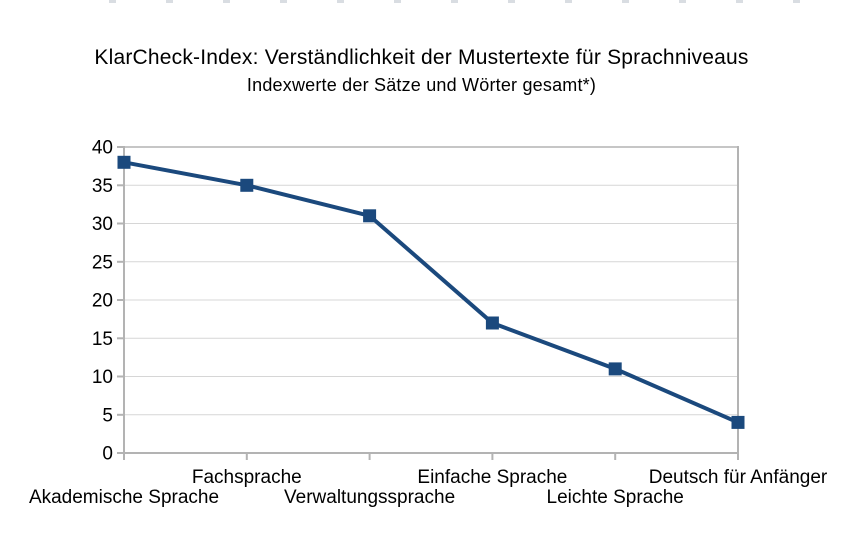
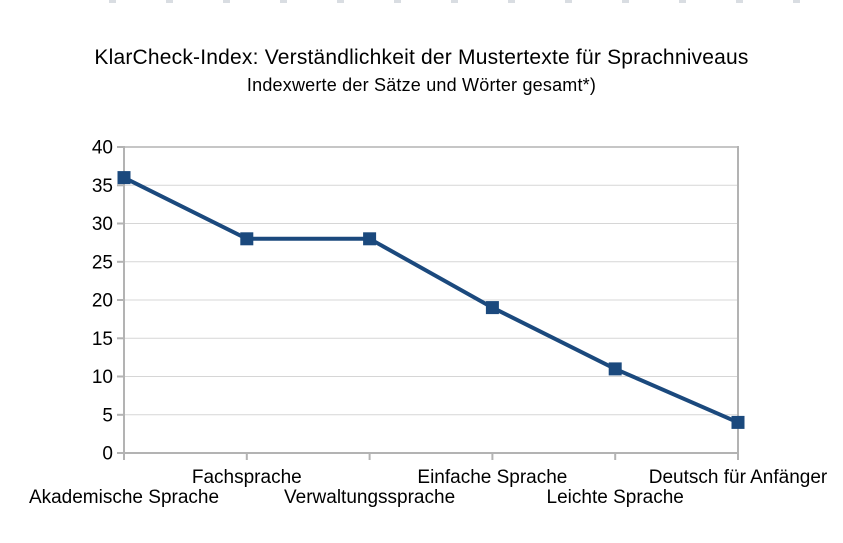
Akademische Sprache: 38 -> 36
Fachsprache: 35 -> 28
Verwaltungssprache: 31 -> 28
Einfache Sprache: 17 -> 19
